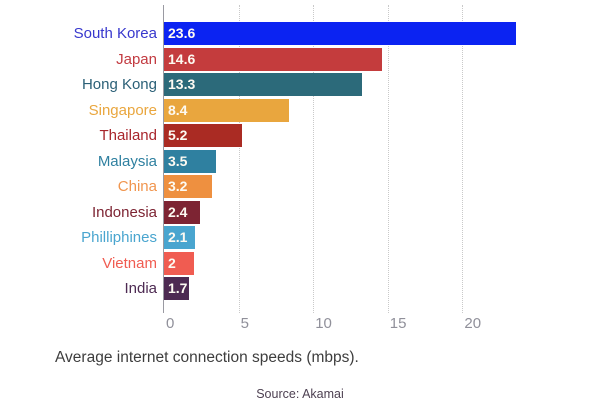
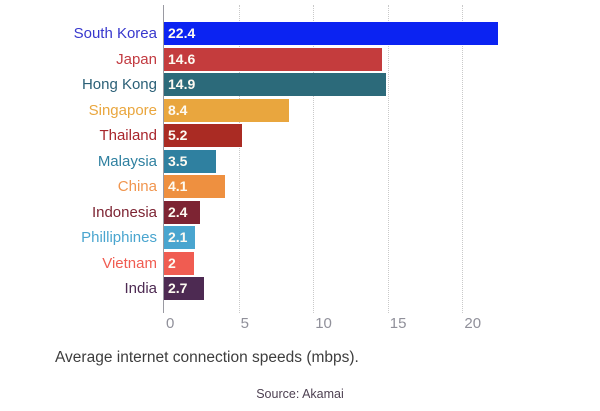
South Korea: 23.6 -> 22.4
Hong Kong: 13.3 -> 14.9
China: 3.2 -> 4.1
India: 1.7 -> 2.7
